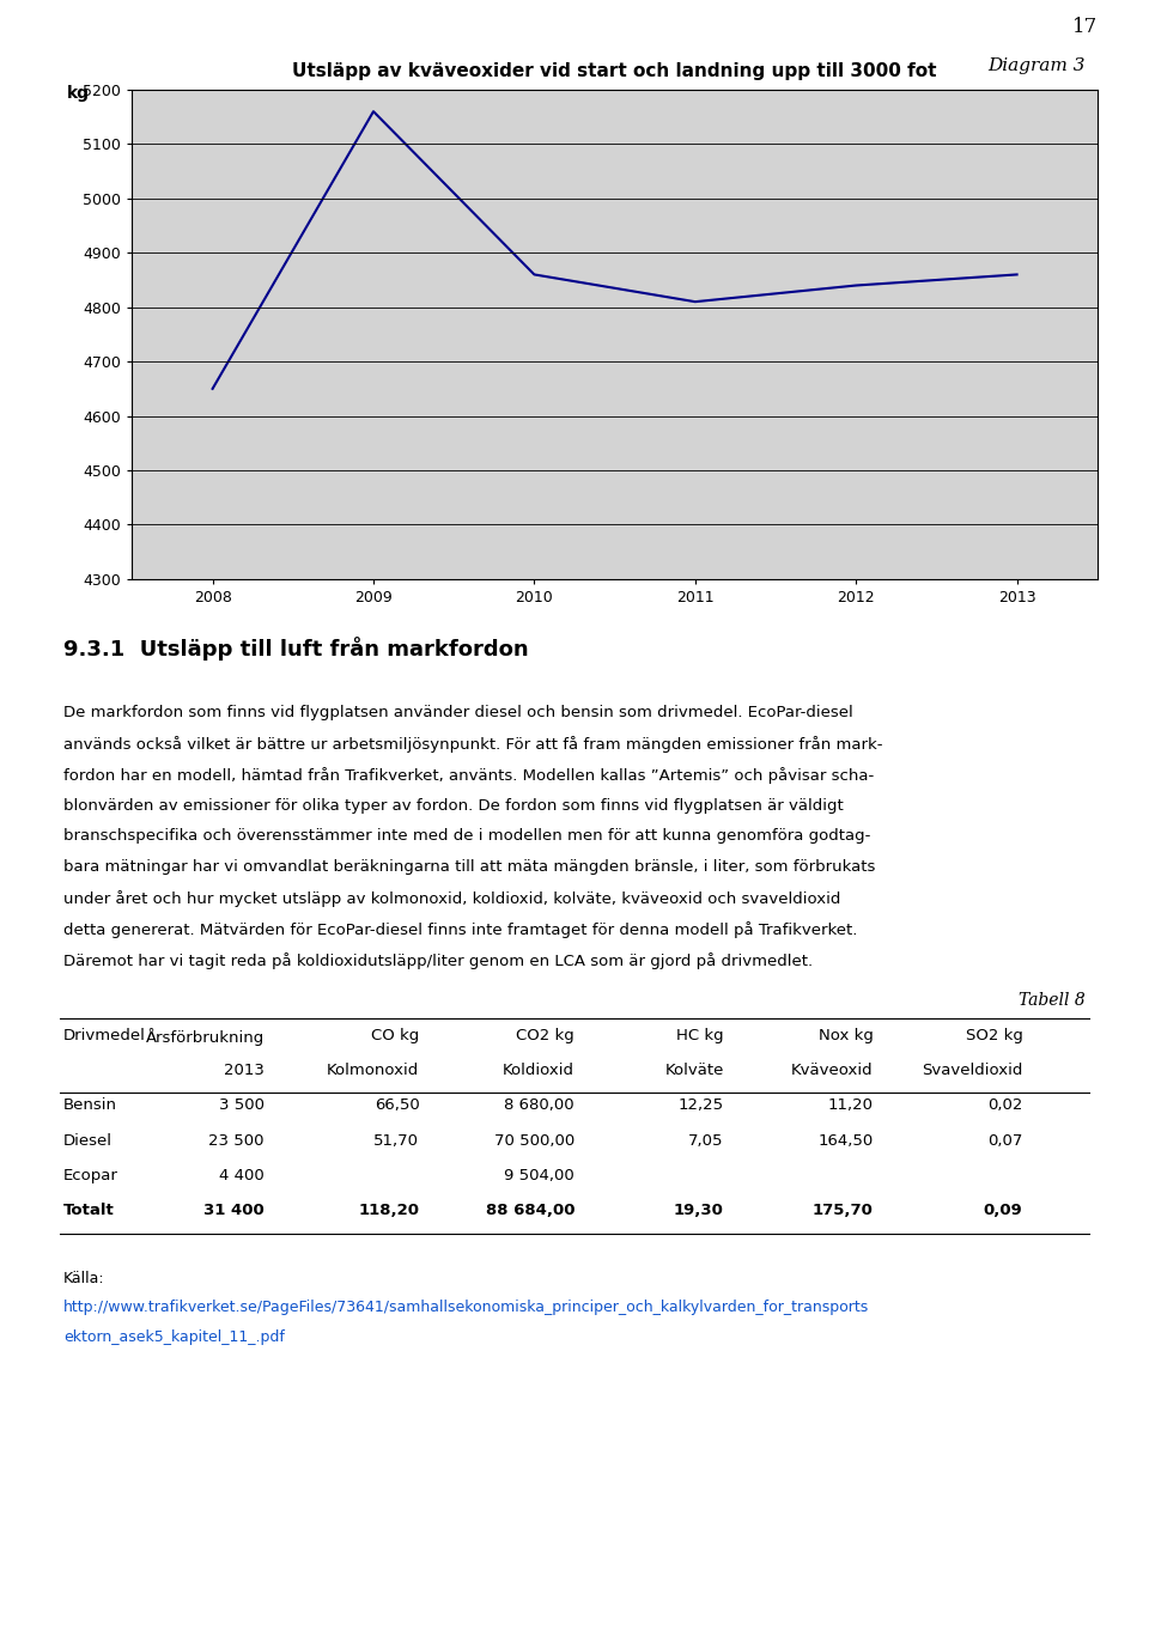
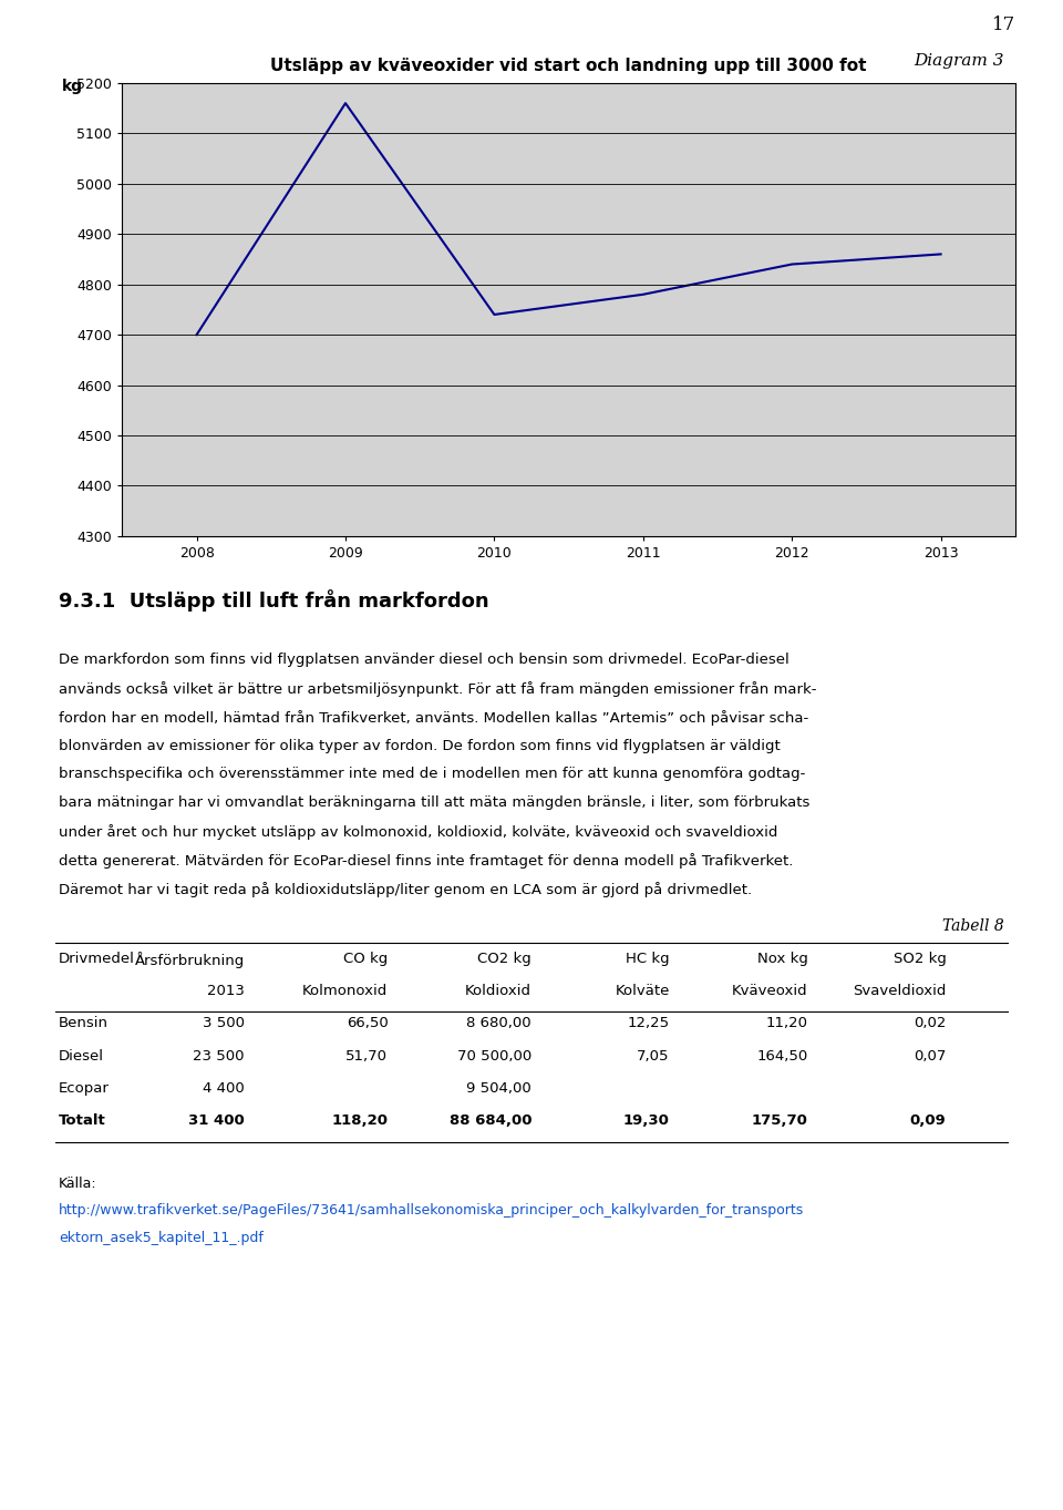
2008: 4650 -> 4700
2010: 4860 -> 4740
2011: 4810 -> 4780
